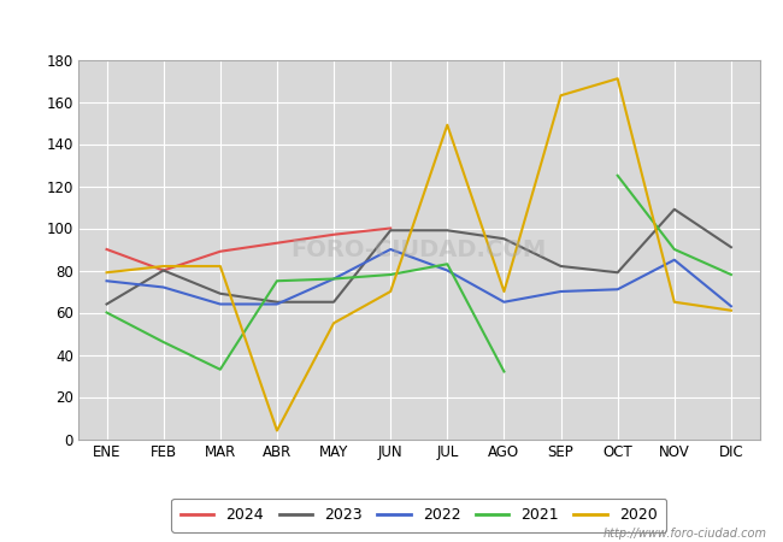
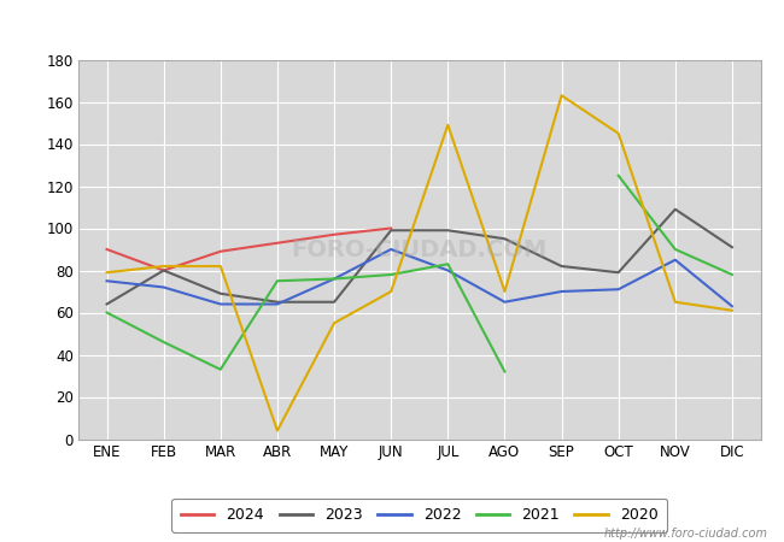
2020/OCT: 171 -> 145
